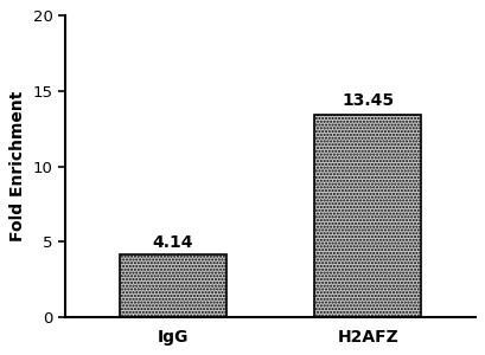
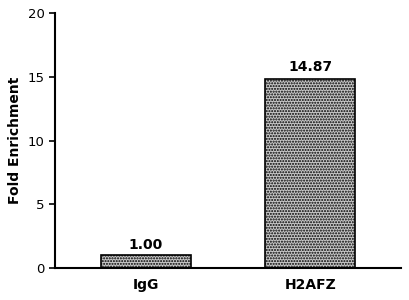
IgG: 4.14 -> 1.00
H2AFZ: 13.45 -> 14.87
